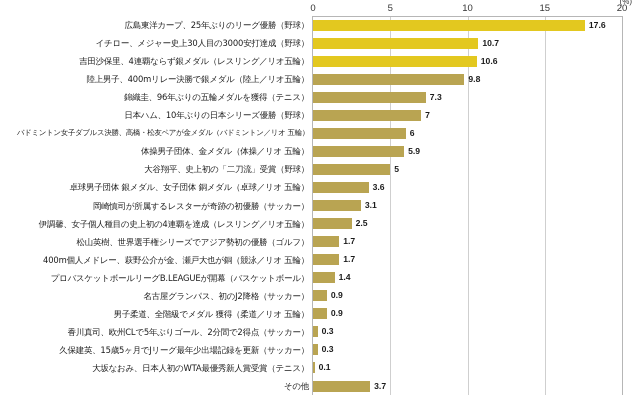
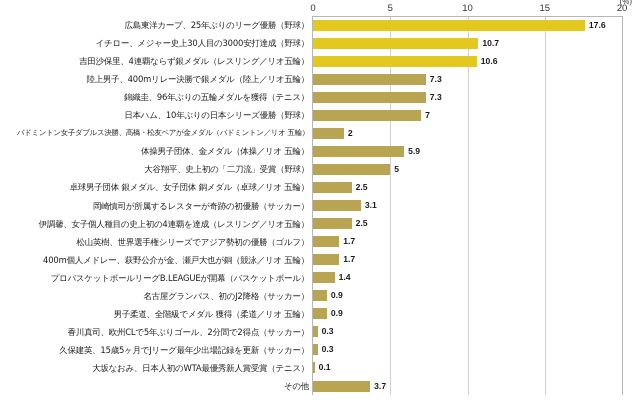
陸上男子、400mリレー決勝で銀メダル（陸上／リオ五輪）: 9.8 -> 7.3
バドミントン女子ダブルス決勝、高橋・松友ペアが金メダル（バドミントン／リオ 五輪）: 6 -> 2
卓球男子団体 銀メダル、女子団体 銅メダル（卓球／リオ 五輪）: 3.6 -> 2.5
